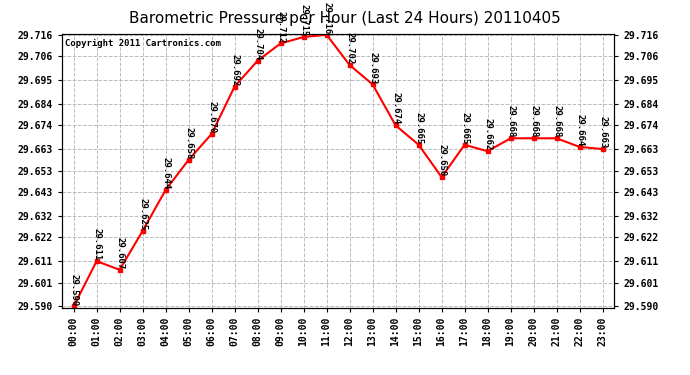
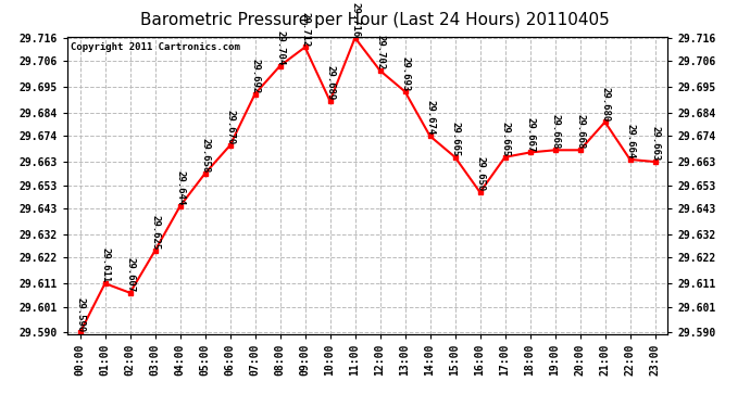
10:00: 29.715 -> 29.689
18:00: 29.662 -> 29.667
21:00: 29.668 -> 29.680
